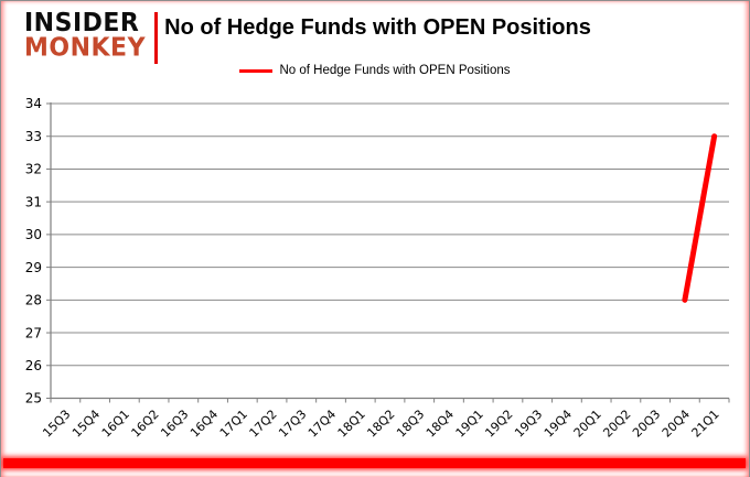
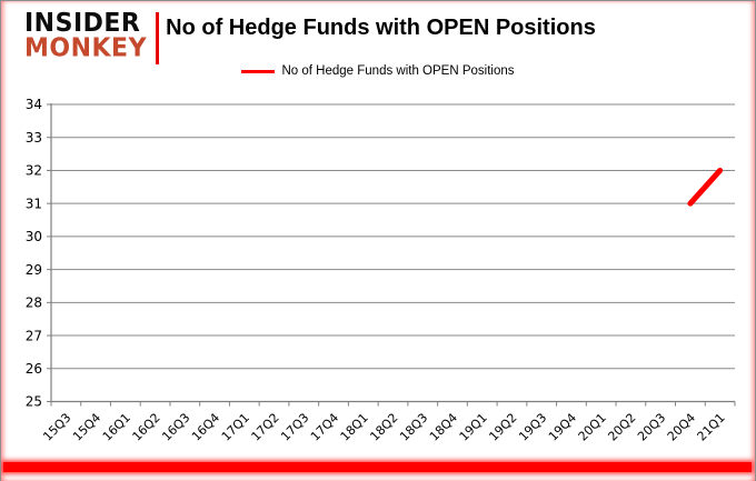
20Q4: 28 -> 31
21Q1: 33 -> 32
